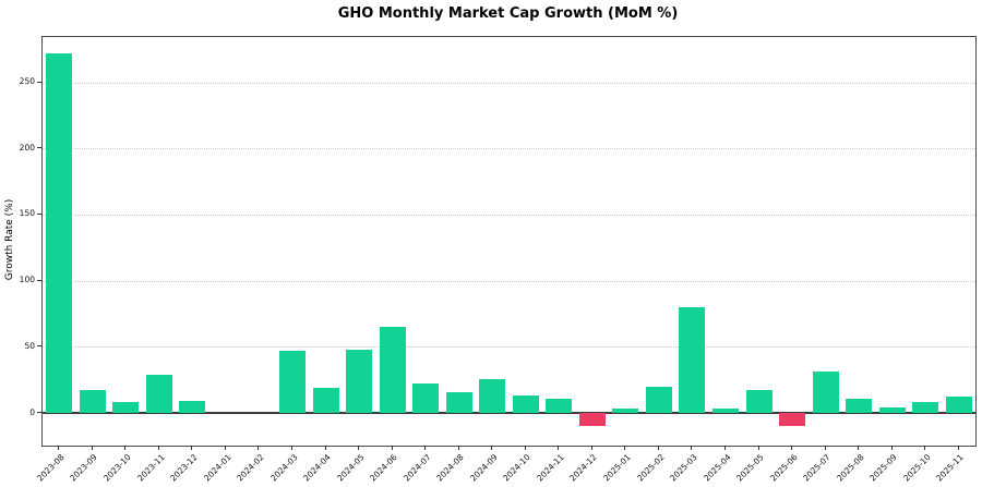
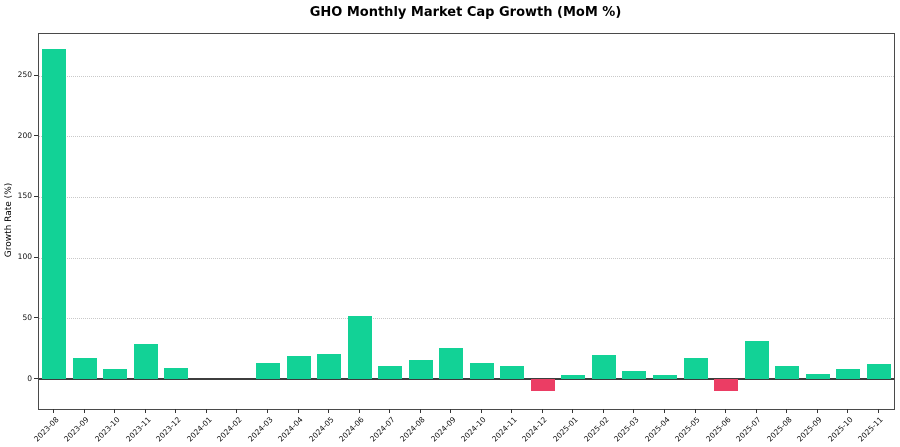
2024-03: 47 -> 13
2024-05: 48 -> 20
2024-06: 65 -> 52
2024-07: 22 -> 11
2025-03: 80 -> 7
